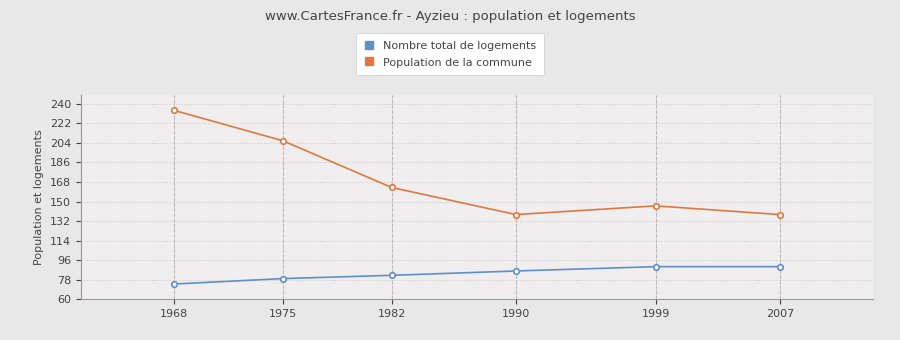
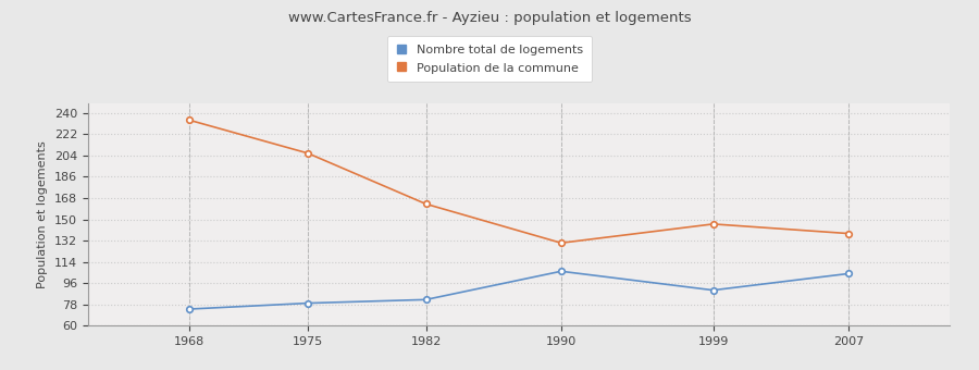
Nombre total de logements/1990: 86 -> 106
Population de la commune/1990: 138 -> 130
Nombre total de logements/2007: 90 -> 104
